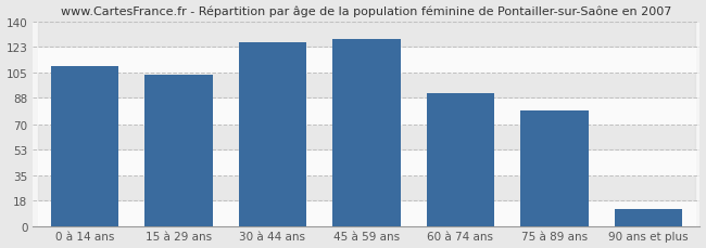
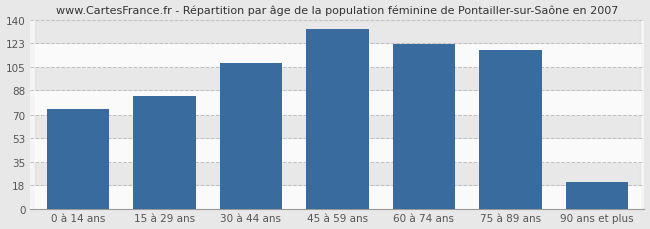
0 à 14 ans: 110 -> 74
15 à 29 ans: 104 -> 84
30 à 44 ans: 126 -> 108
45 à 59 ans: 128 -> 133
60 à 74 ans: 91 -> 122
75 à 89 ans: 79 -> 118
90 ans et plus: 12 -> 20
